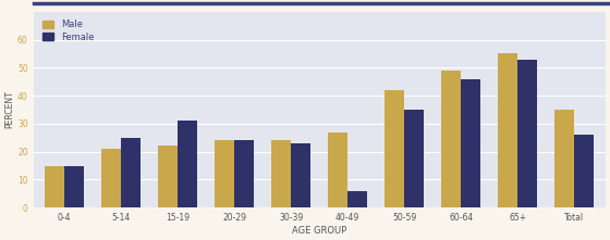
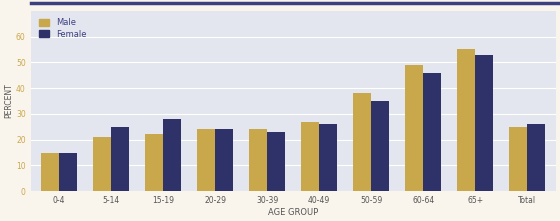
Female/15-19: 31 -> 28
Female/40-49: 6 -> 26
Male/50-59: 42 -> 38
Male/Total: 35 -> 25
